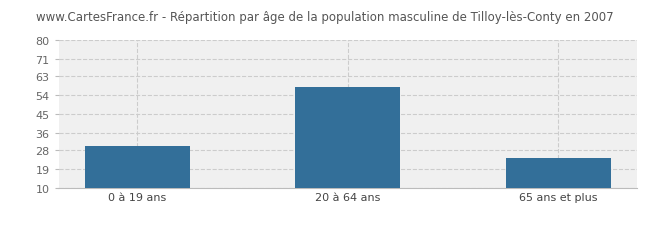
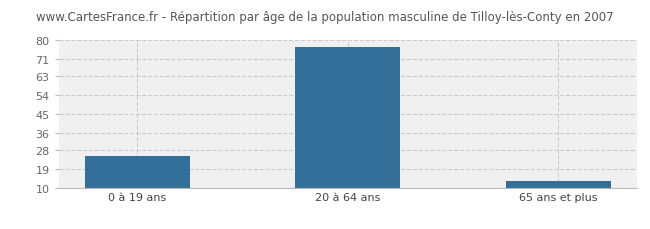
0 à 19 ans: 30 -> 25
20 à 64 ans: 58 -> 77
65 ans et plus: 24 -> 13
